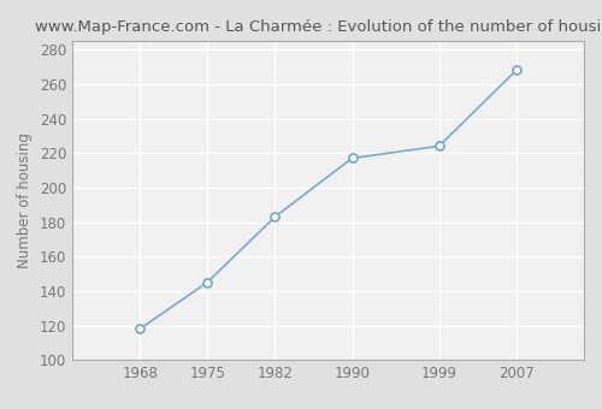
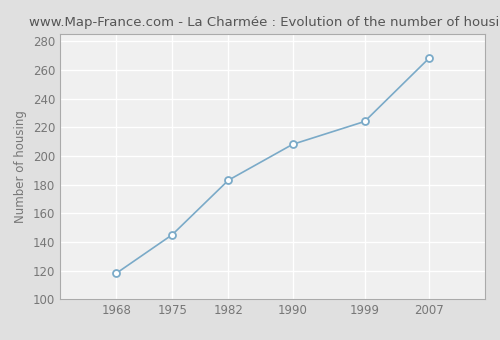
1990: 217 -> 208
